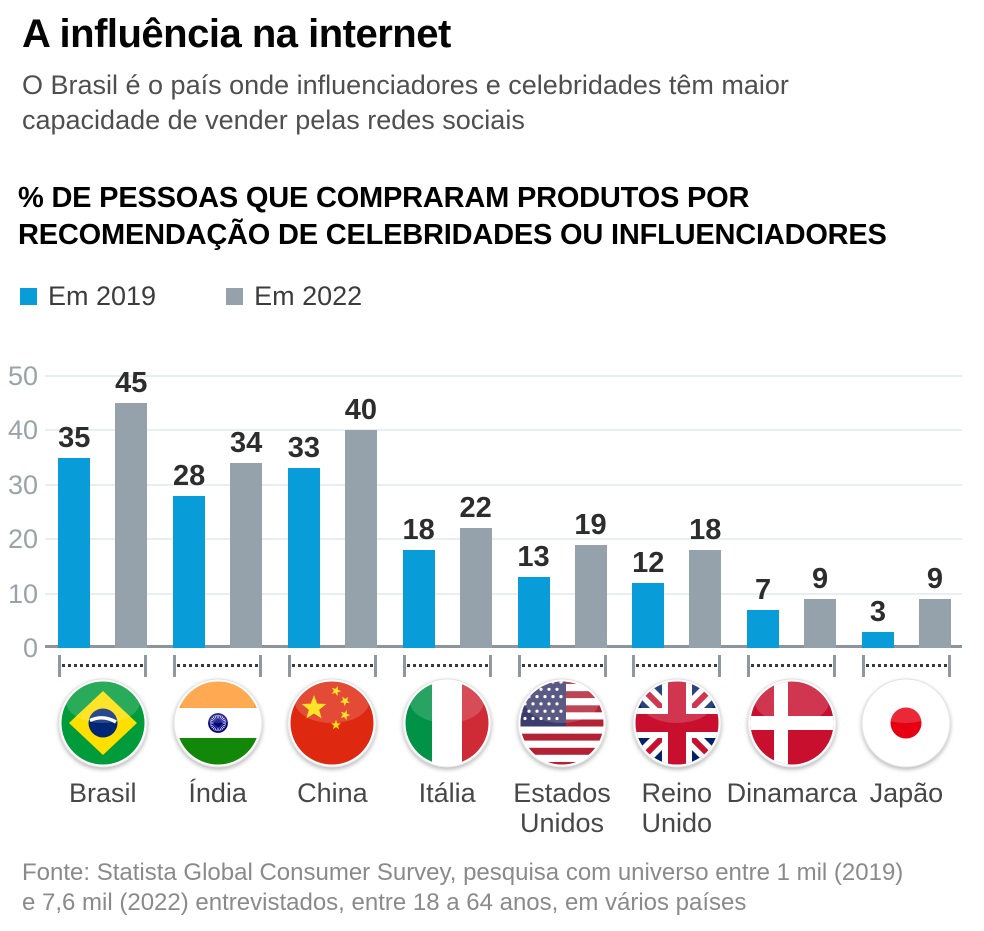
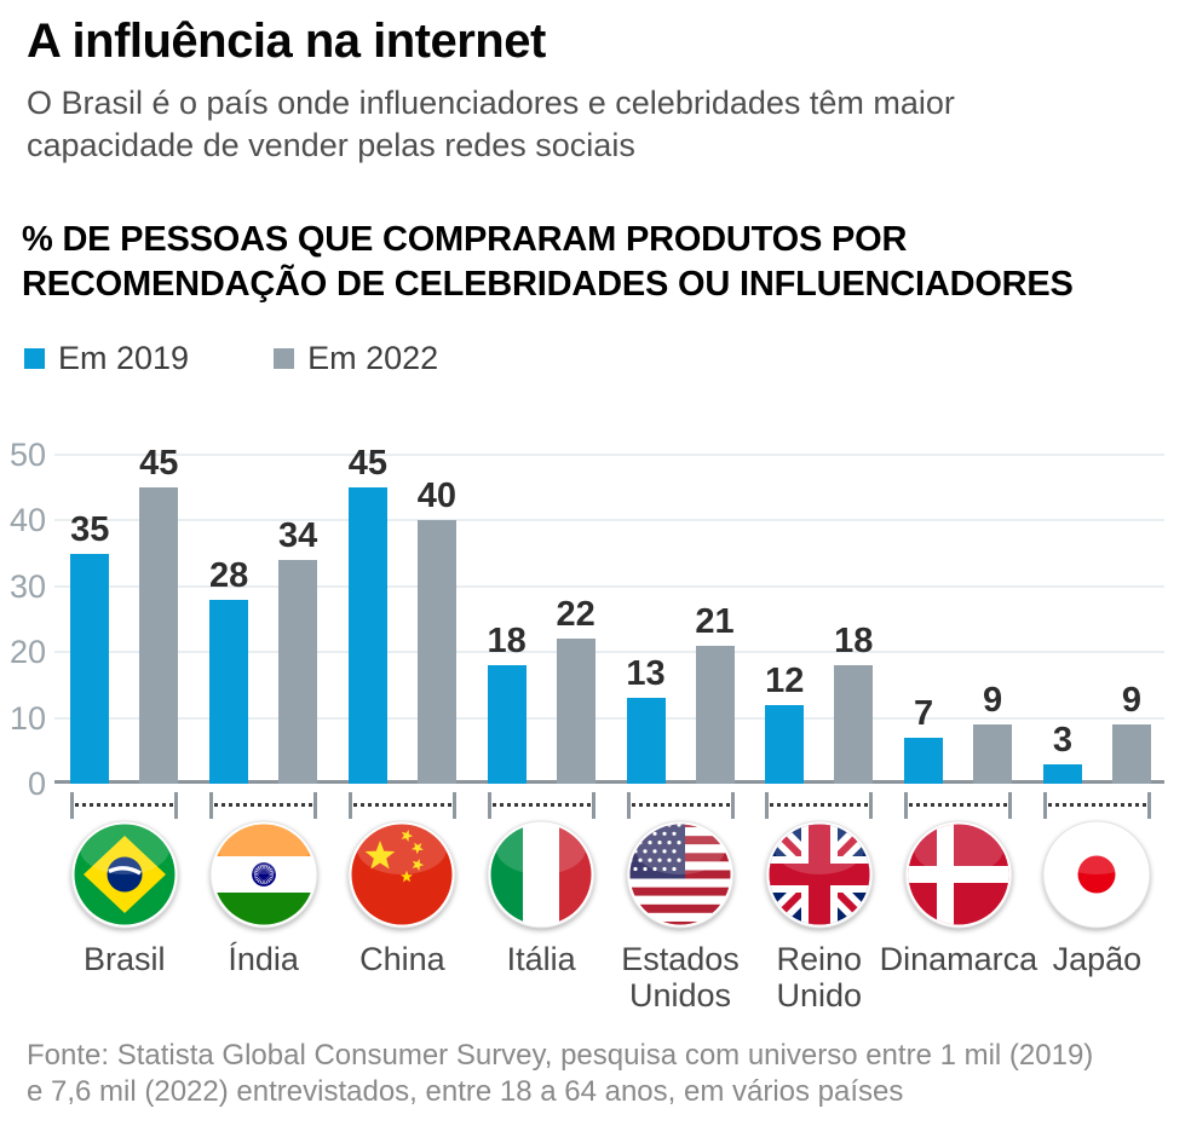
Em 2019/China: 33 -> 45
Em 2022/Estados Unidos: 19 -> 21
